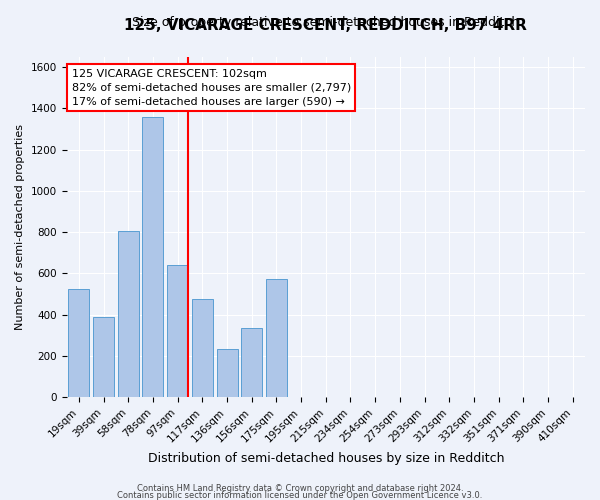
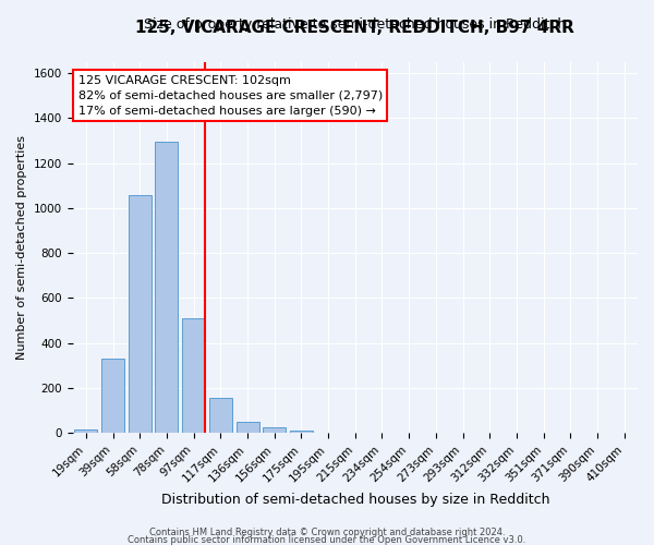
19sqm: 525 -> 15
39sqm: 390 -> 330
58sqm: 805 -> 1060
78sqm: 1360 -> 1295
97sqm: 640 -> 510
117sqm: 475 -> 155
136sqm: 235 -> 50
156sqm: 335 -> 25
175sqm: 575 -> 10
